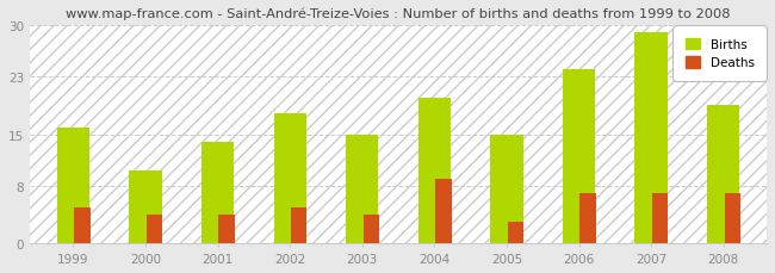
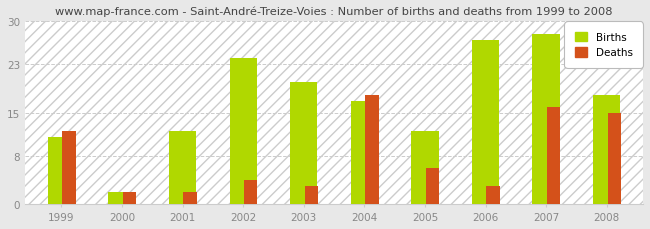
Births/1999: 16 -> 11
Deaths/1999: 5 -> 12
Births/2000: 10 -> 2
Deaths/2000: 4 -> 2
Births/2001: 14 -> 12
Deaths/2001: 4 -> 2
Births/2002: 18 -> 24
Deaths/2002: 5 -> 4
Births/2003: 15 -> 20
Deaths/2003: 4 -> 3
Births/2004: 20 -> 17
Deaths/2004: 9 -> 18
Births/2005: 15 -> 12
Deaths/2005: 3 -> 6
Births/2006: 24 -> 27
Deaths/2006: 7 -> 3
Births/2007: 29 -> 28
Deaths/2007: 7 -> 16
Births/2008: 19 -> 18
Deaths/2008: 7 -> 15
